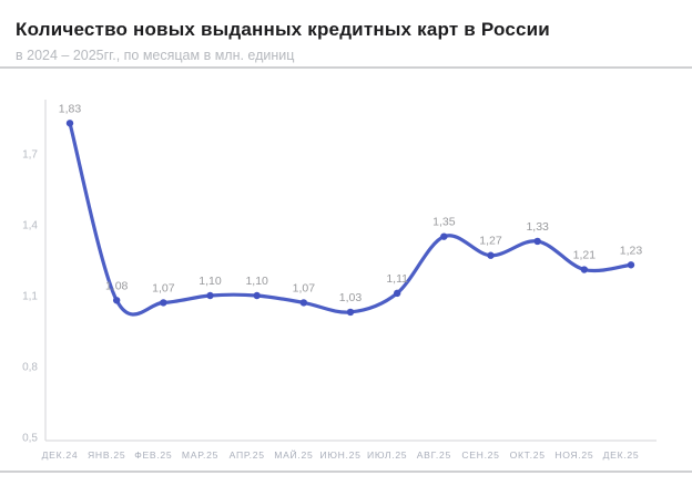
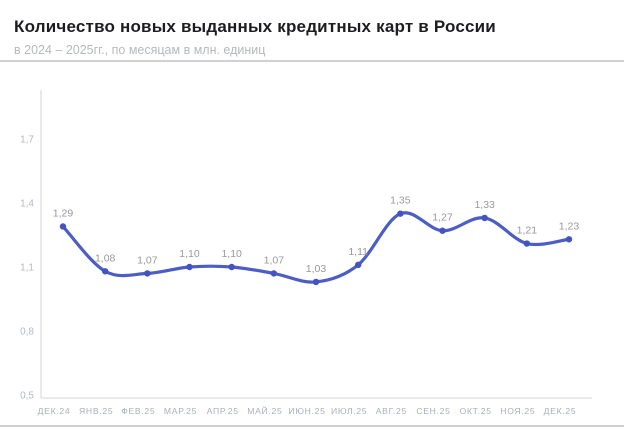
ДЕК.24: 1,83 -> 1,29
